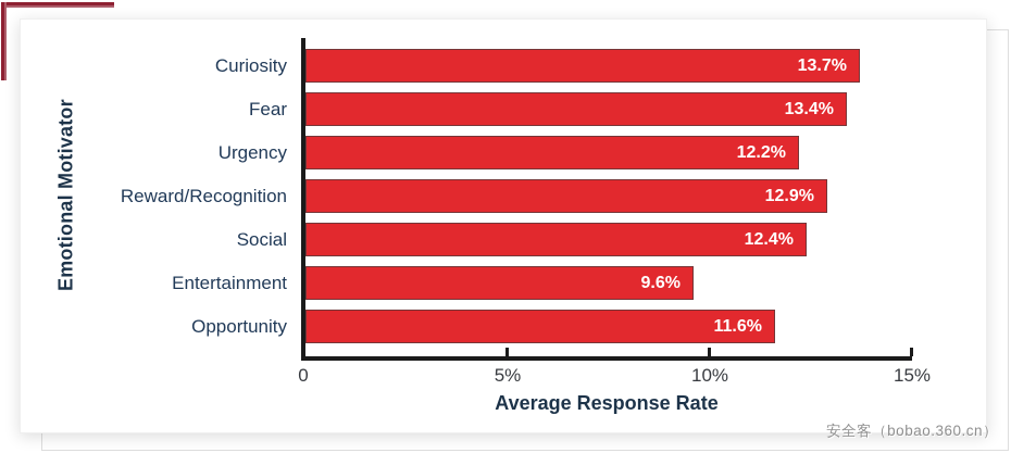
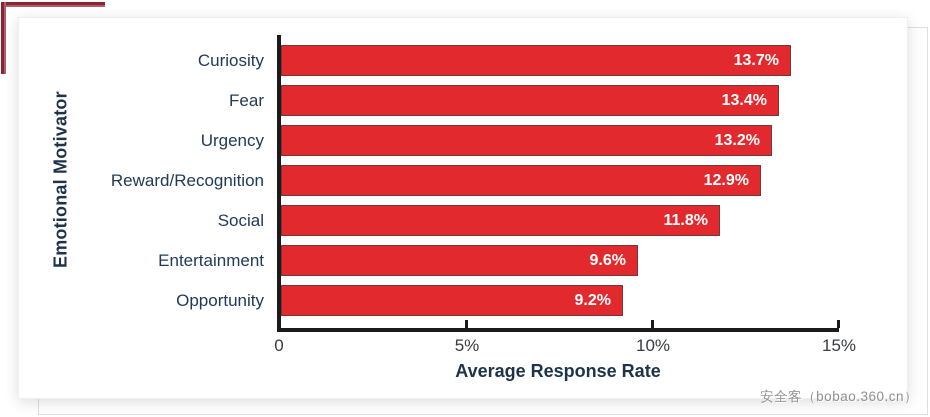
Urgency: 12.2% -> 13.2%
Social: 12.4% -> 11.8%
Opportunity: 11.6% -> 9.2%
